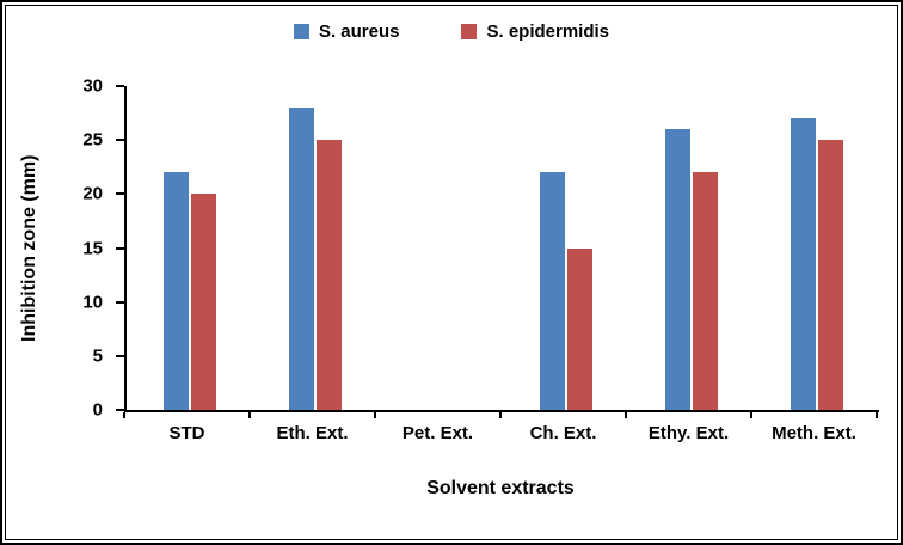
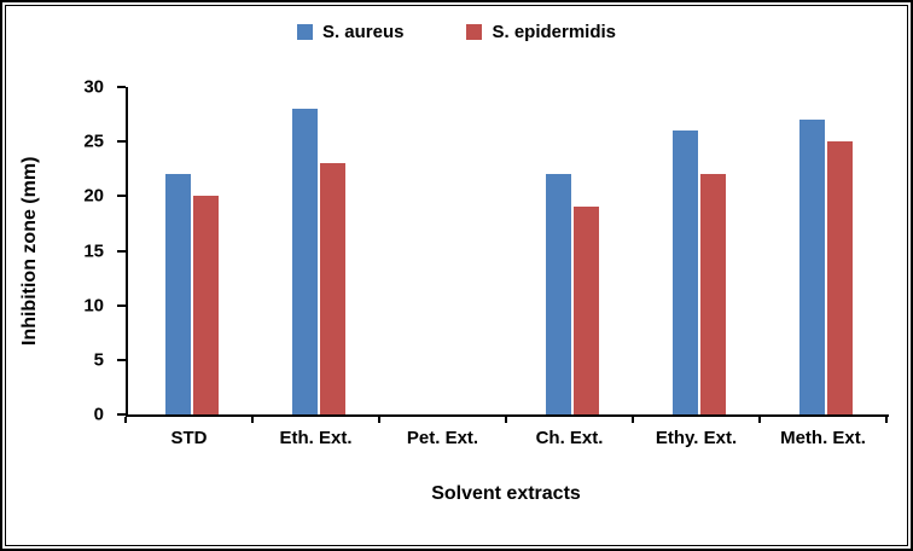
S. epidermidis/Eth. Ext.: 25 -> 23
S. epidermidis/Ch. Ext.: 15 -> 19
